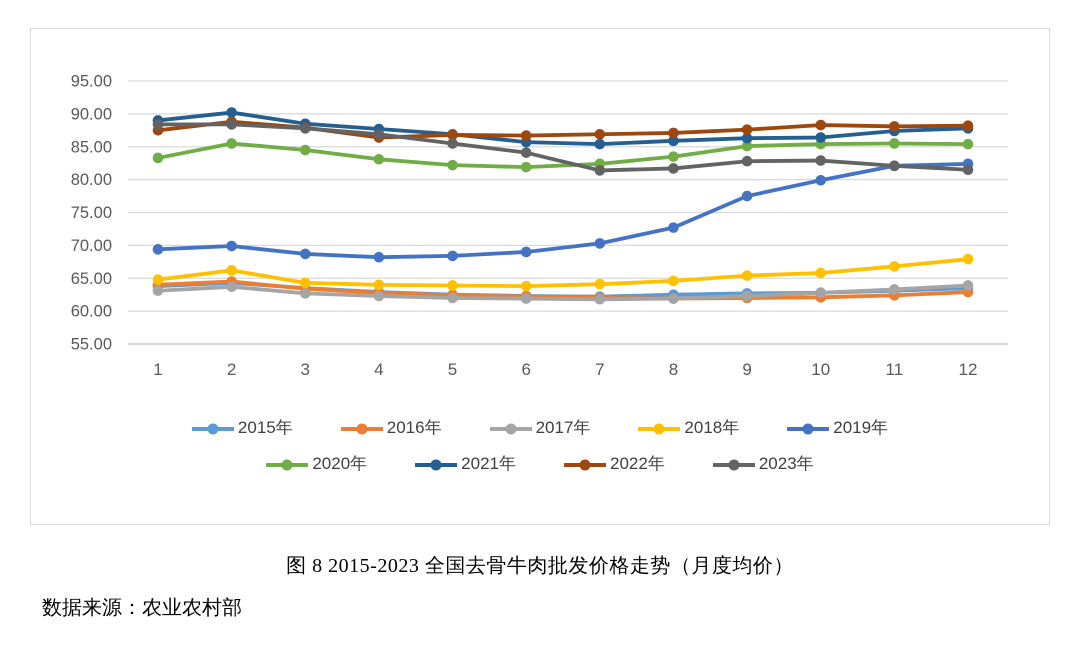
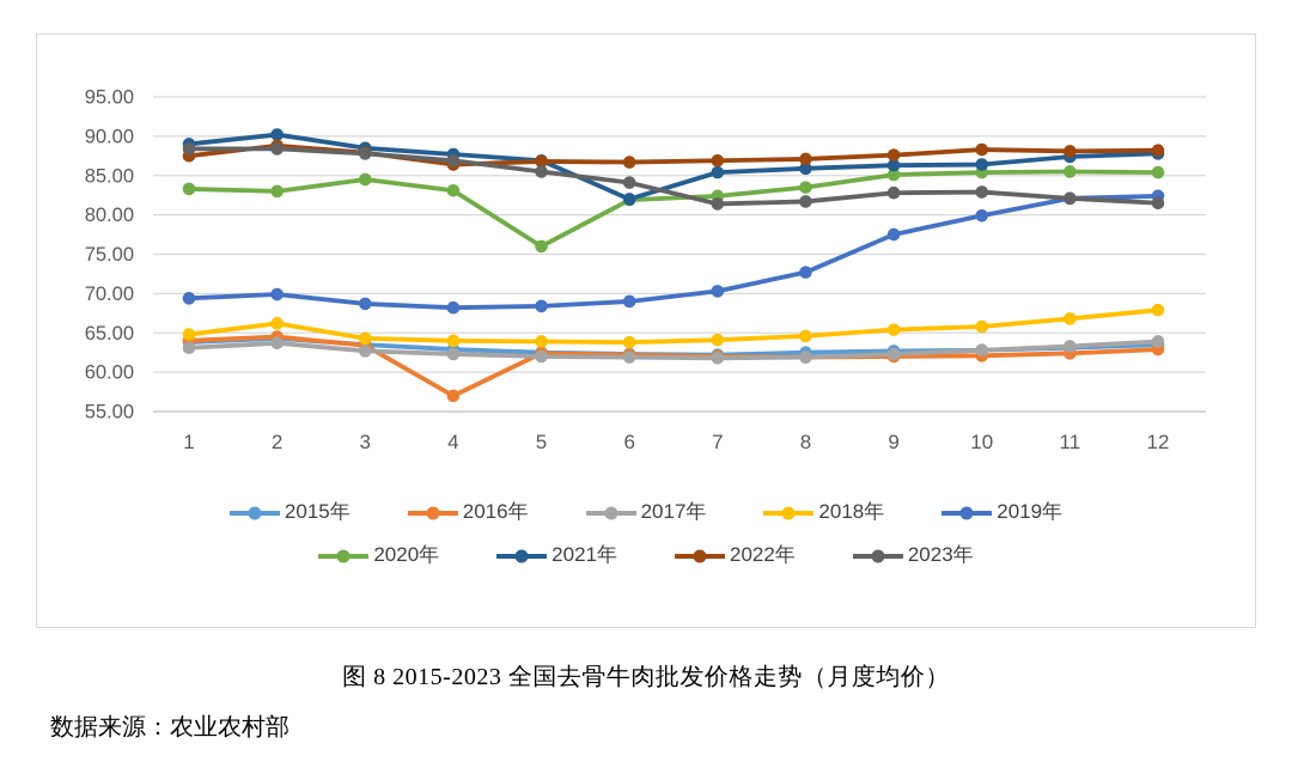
2020年/2: 86 -> 83
2016年/4: 63 -> 57
2020年/5: 82 -> 76
2021年/6: 86 -> 82
